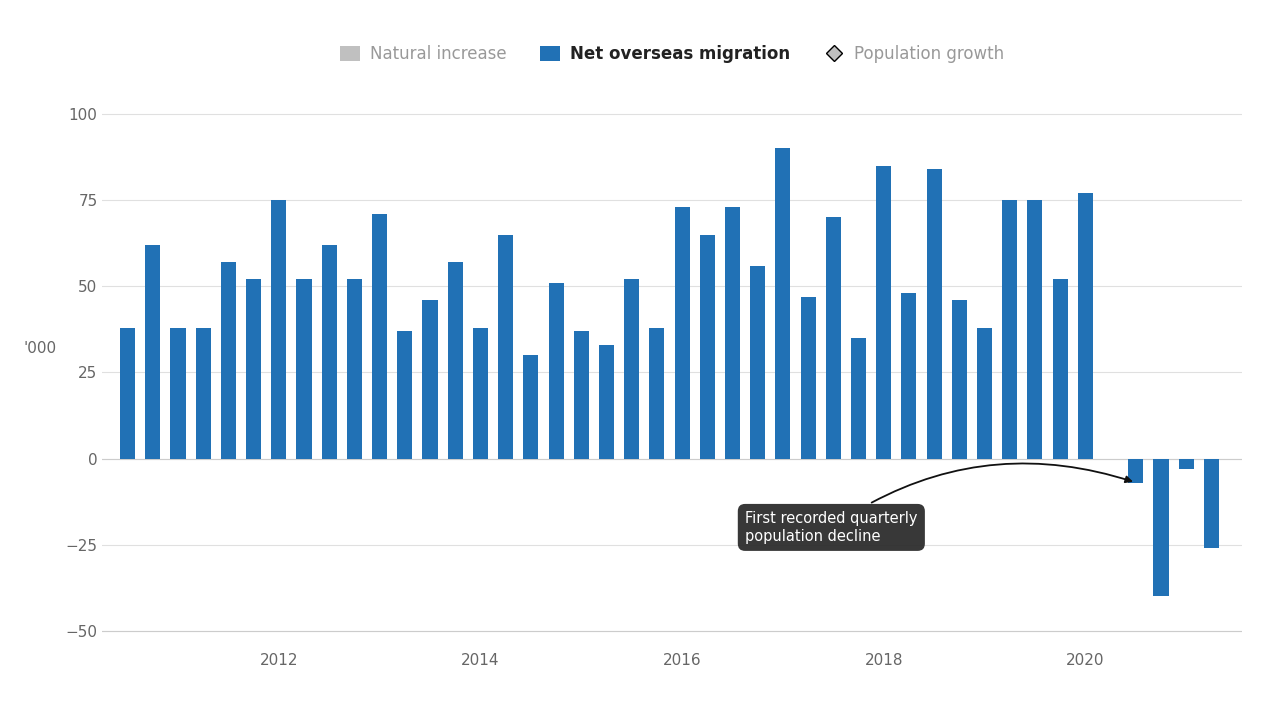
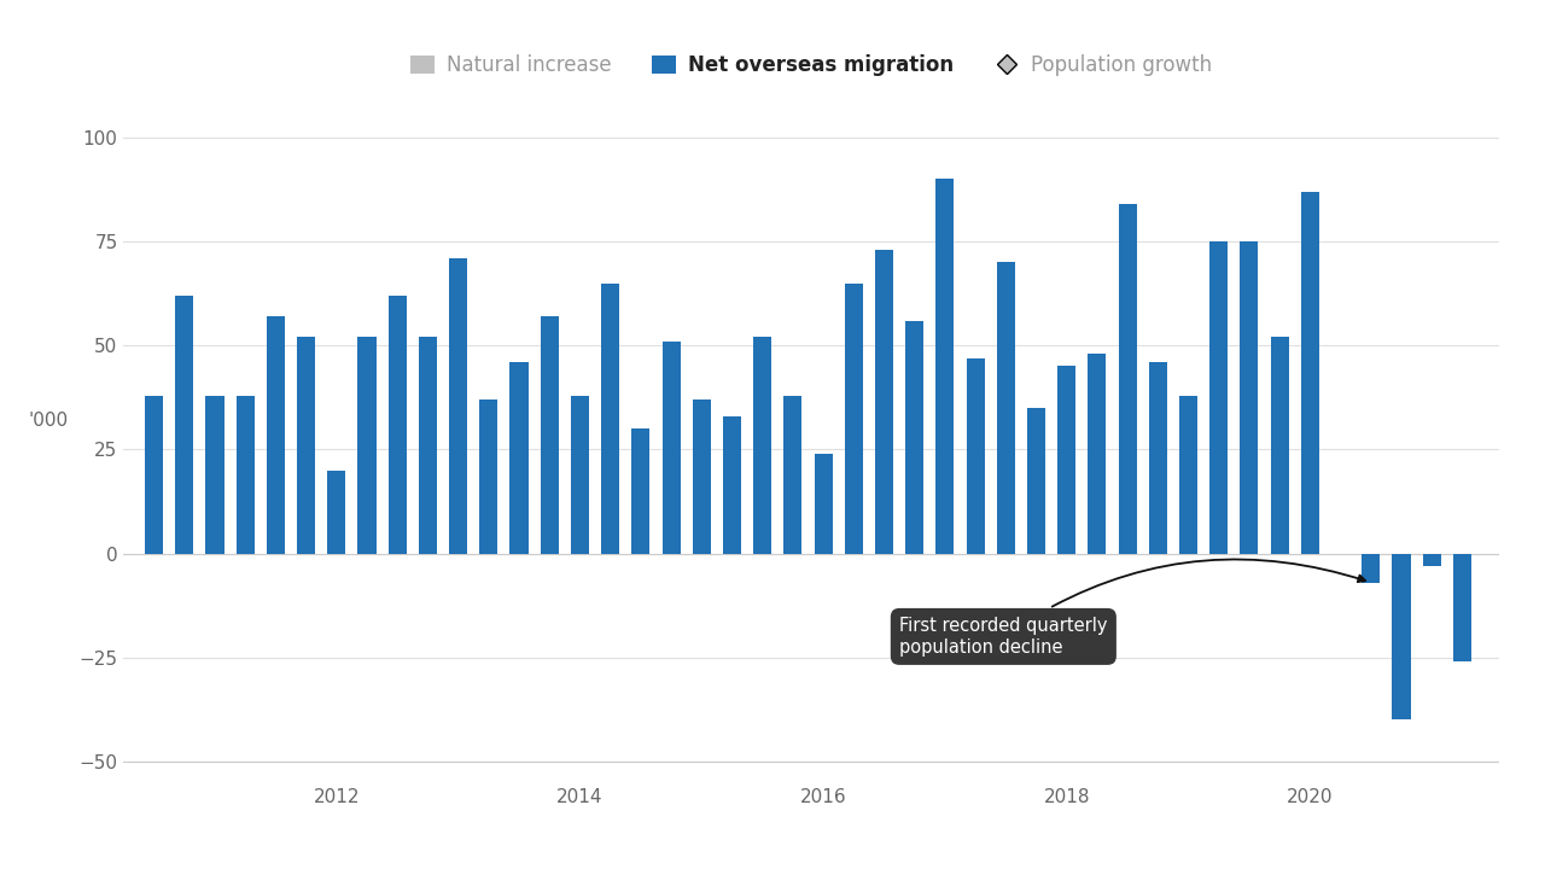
2012: 75 -> 20
2016: 73 -> 24
2018: 85 -> 45
2020: 77 -> 87
